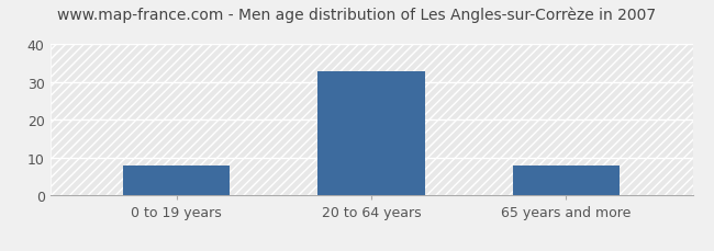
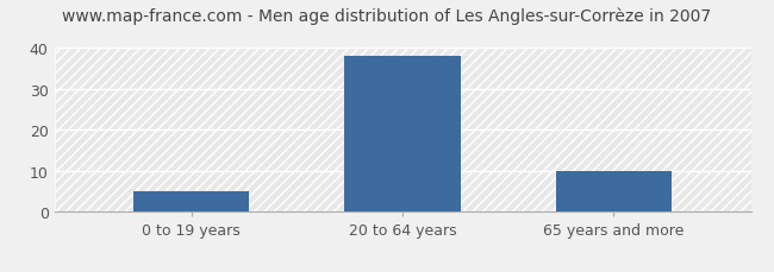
0 to 19 years: 8 -> 5
20 to 64 years: 33 -> 38
65 years and more: 8 -> 10
